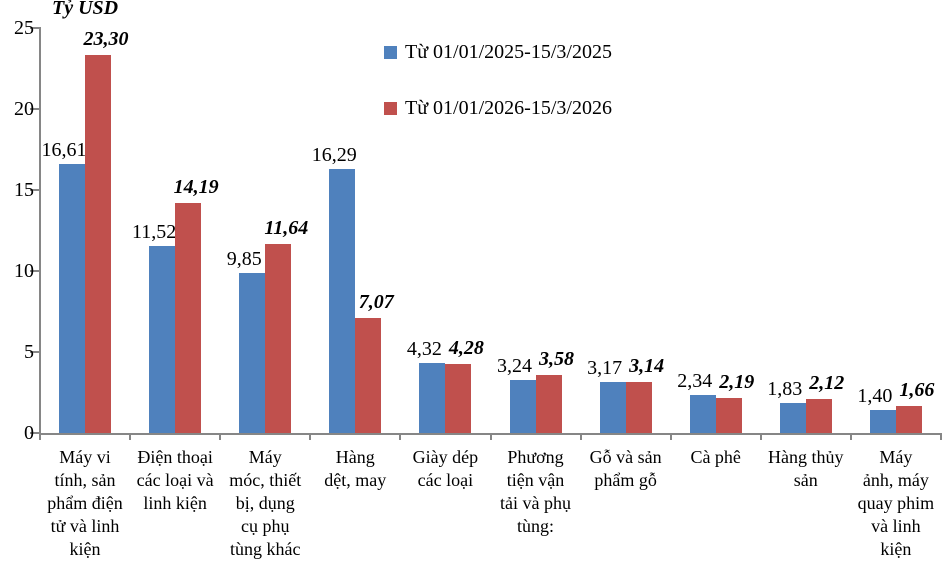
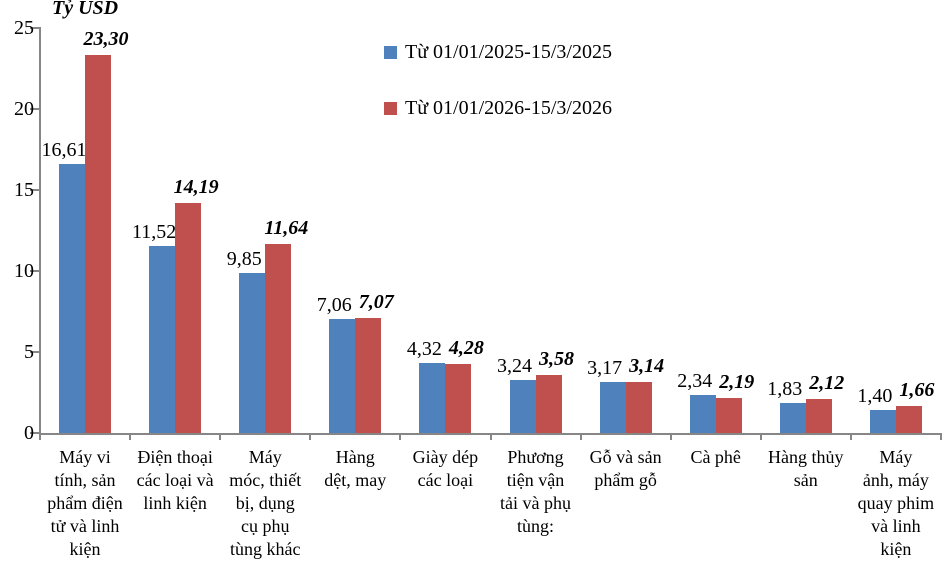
Từ 01/01/2025-15/3/2025/Hàng dệt, may: 16,29 -> 7,06
